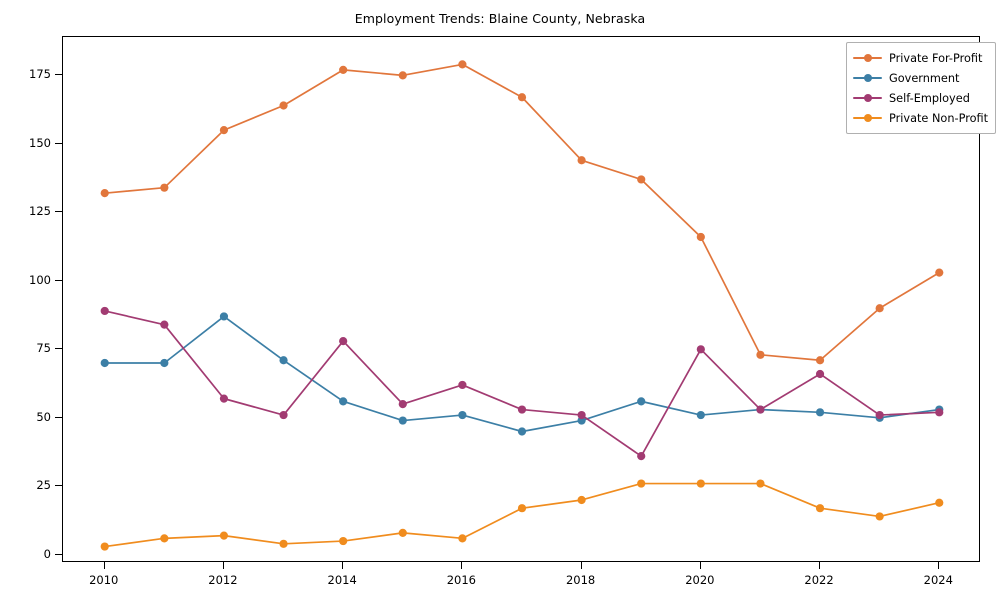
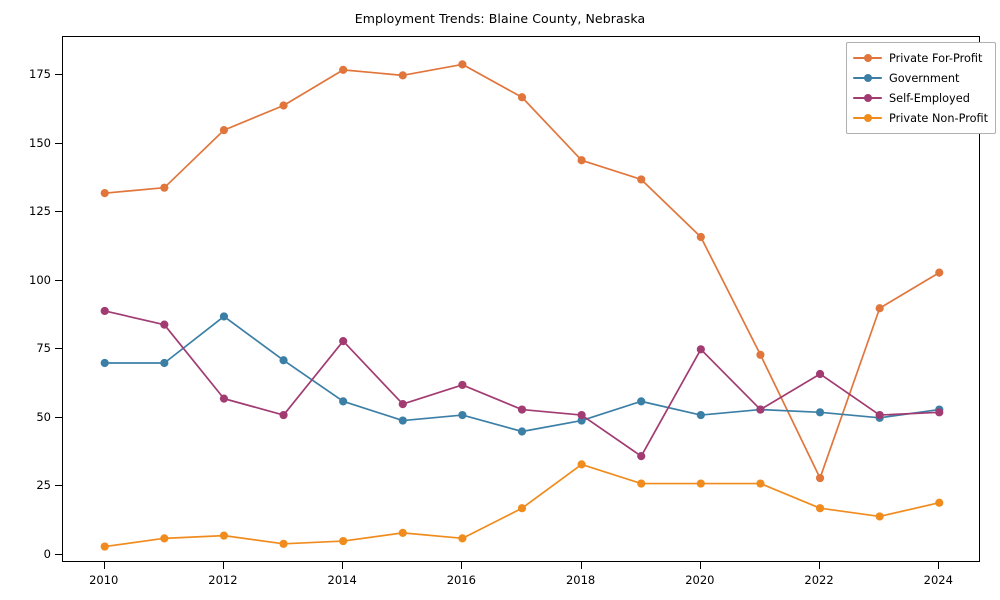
Private Non-Profit/2018: 20 -> 33
Private For-Profit/2022: 71 -> 28
